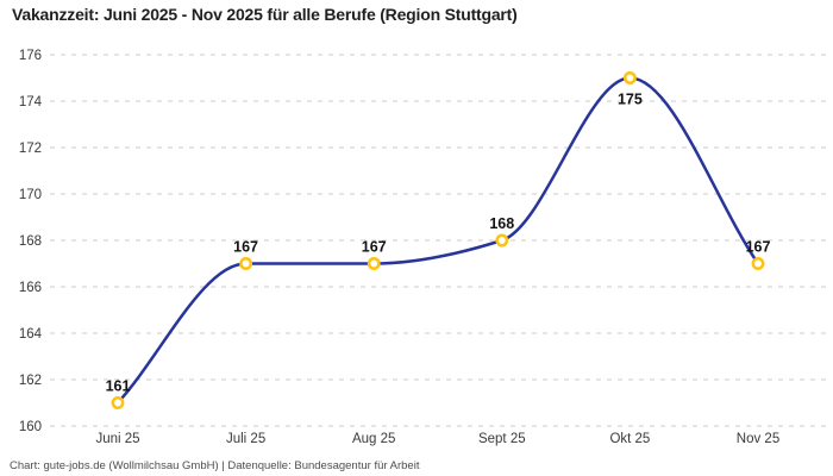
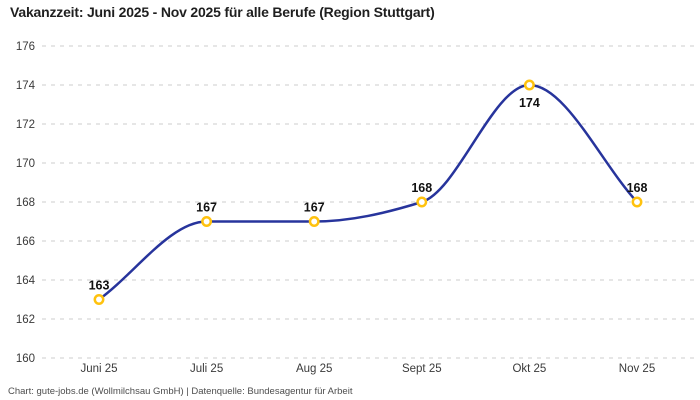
Juni 25: 161 -> 163
Okt 25: 175 -> 174
Nov 25: 167 -> 168
